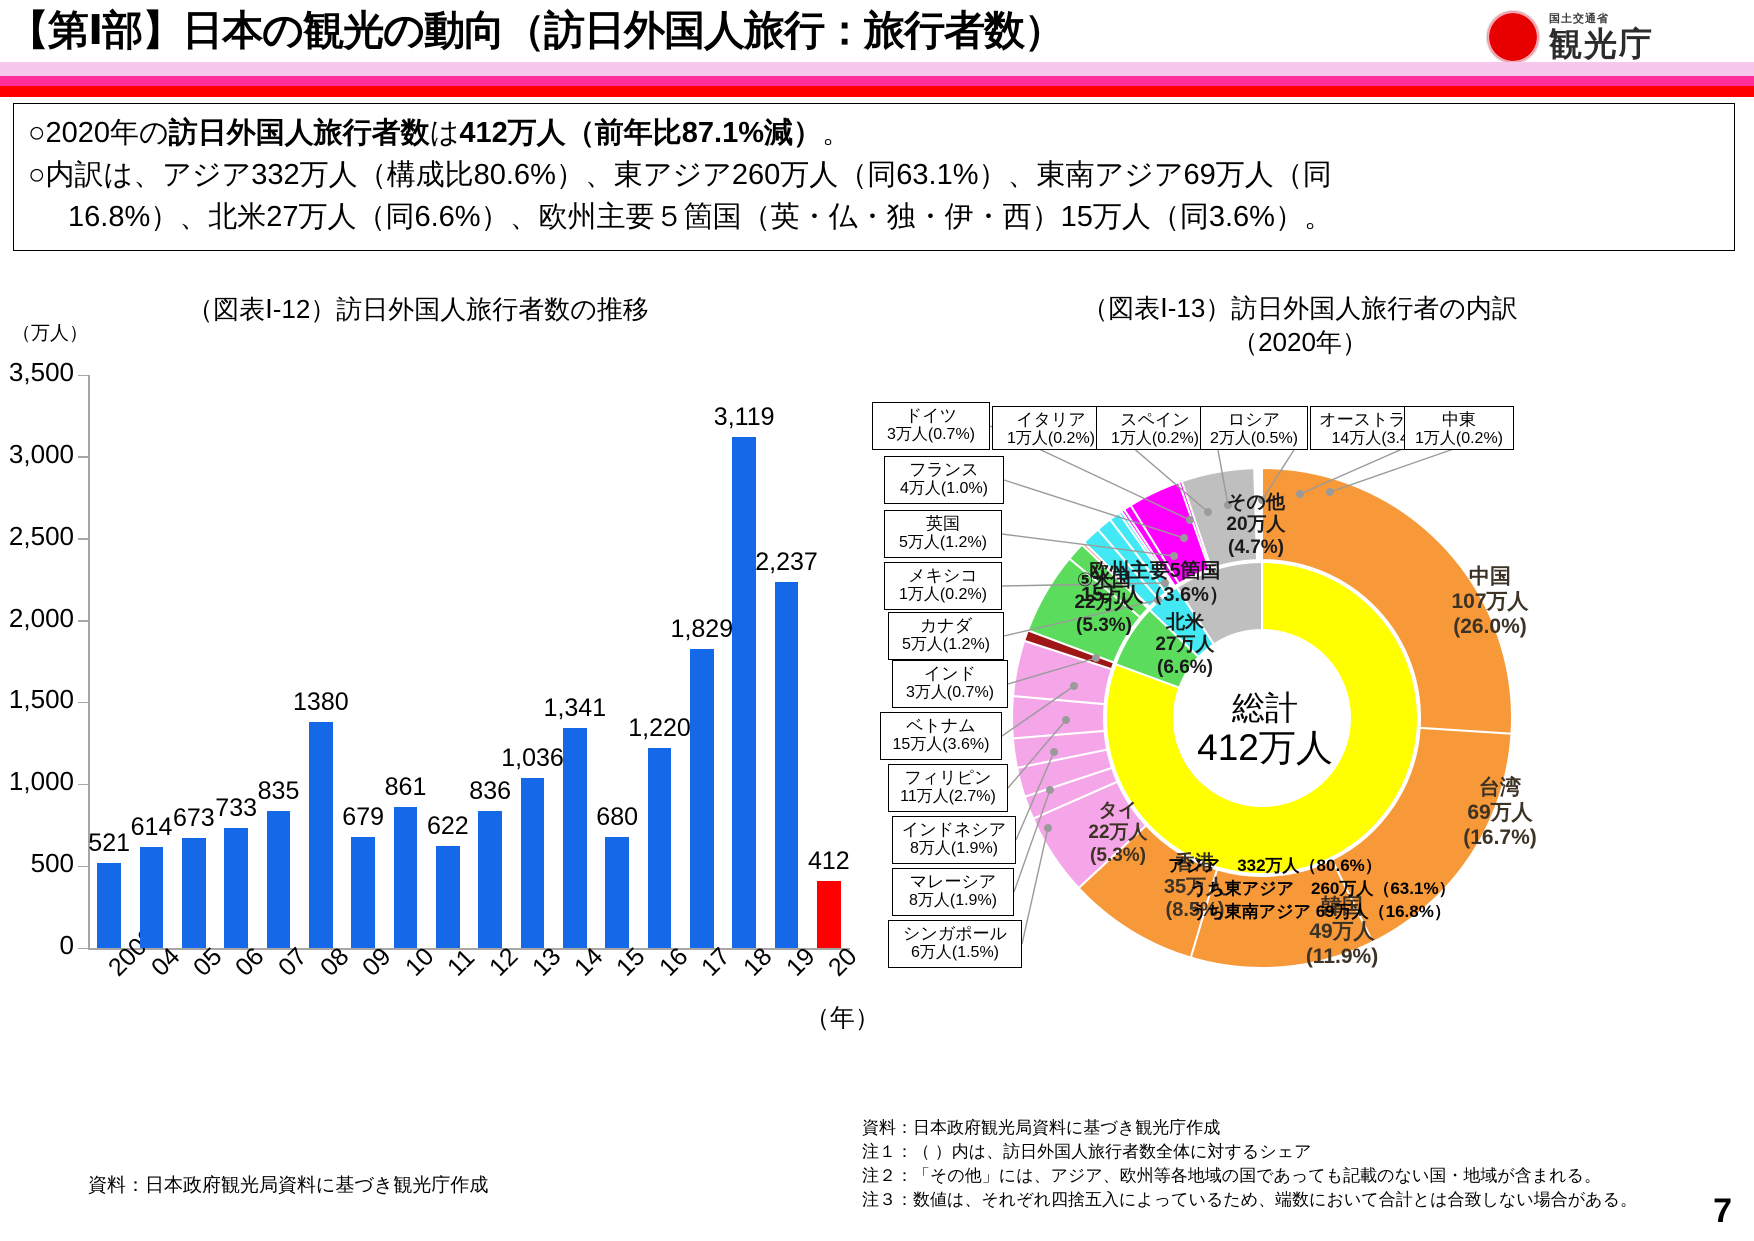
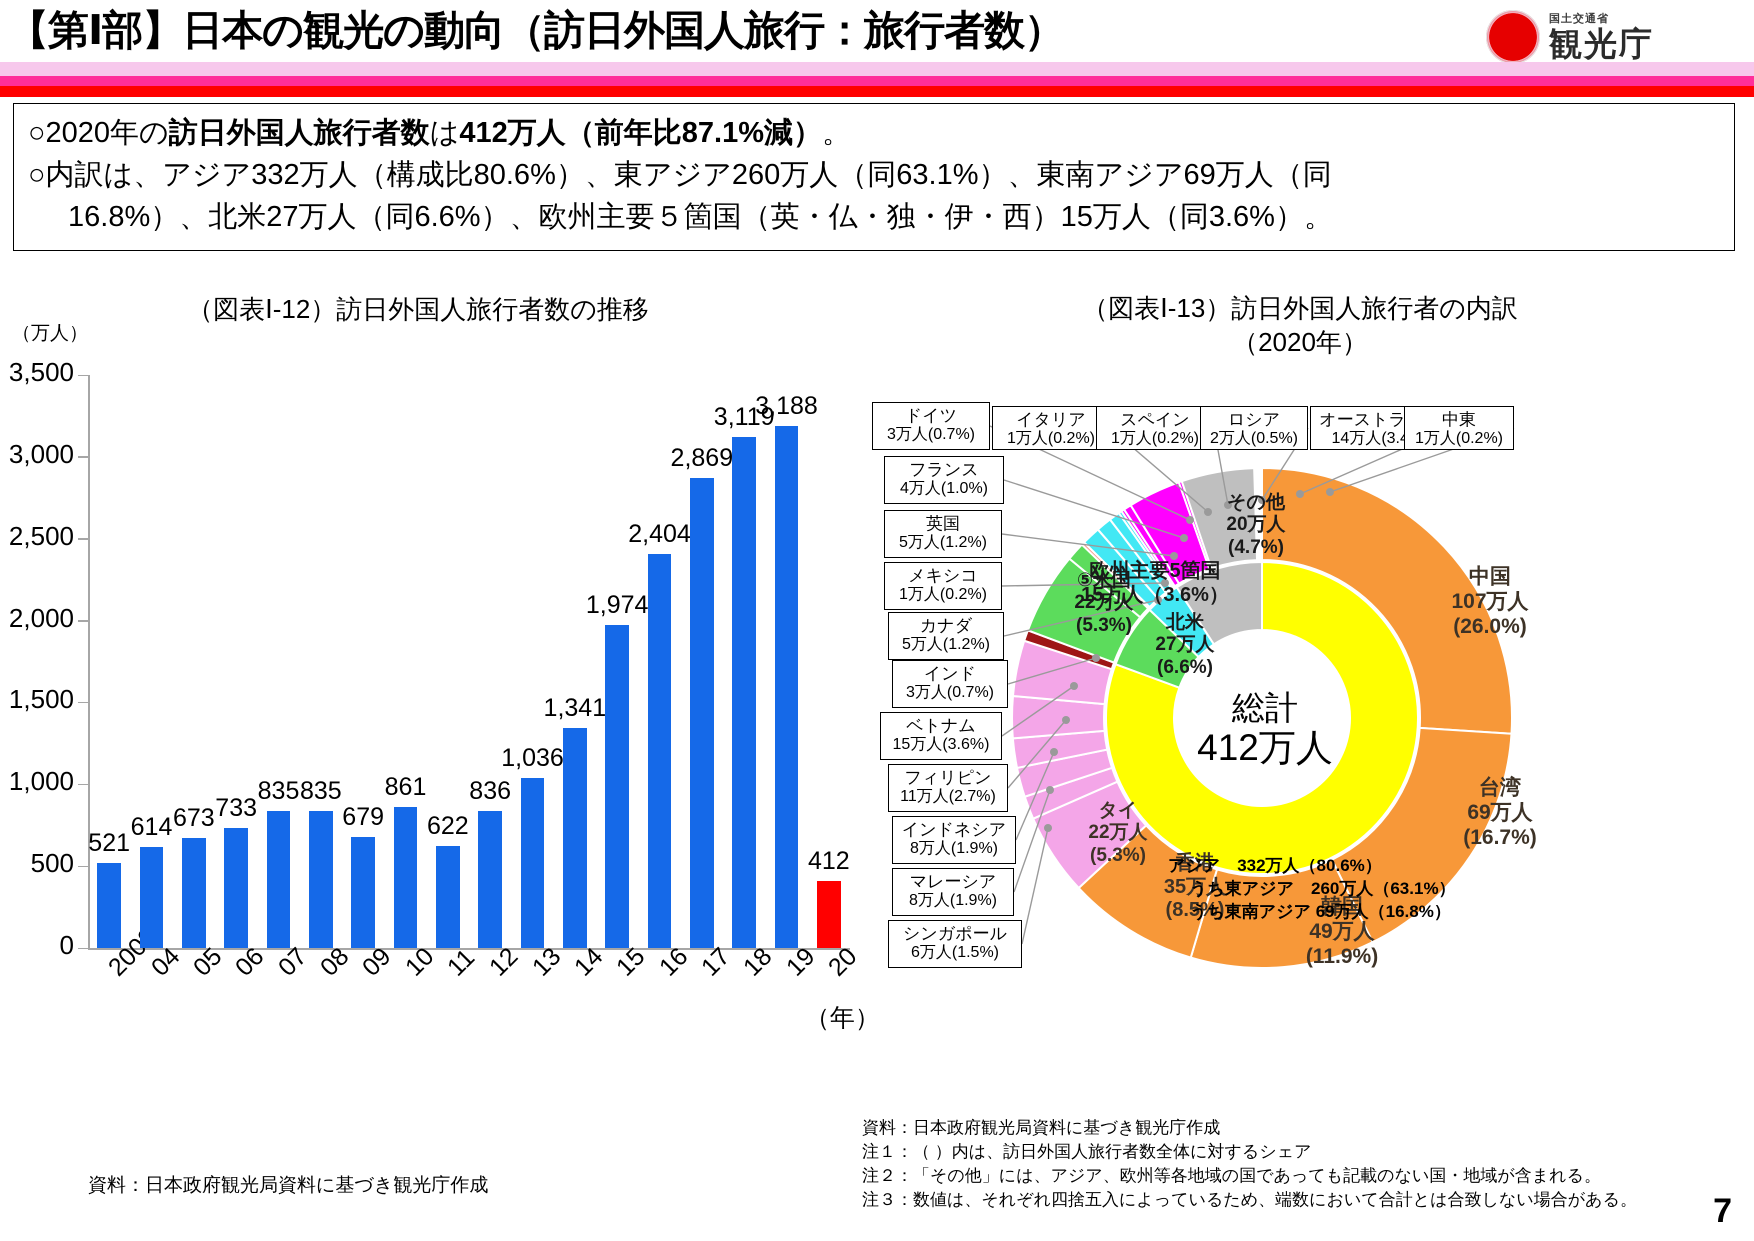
（図表Ⅰ-12）訪日外国人旅行者数の推移/08: 1380 -> 835
（図表Ⅰ-12）訪日外国人旅行者数の推移/15: 680 -> 1,974
（図表Ⅰ-12）訪日外国人旅行者数の推移/16: 1,220 -> 2,404
（図表Ⅰ-12）訪日外国人旅行者数の推移/17: 1,829 -> 2,869
（図表Ⅰ-12）訪日外国人旅行者数の推移/19: 2,237 -> 3,188
